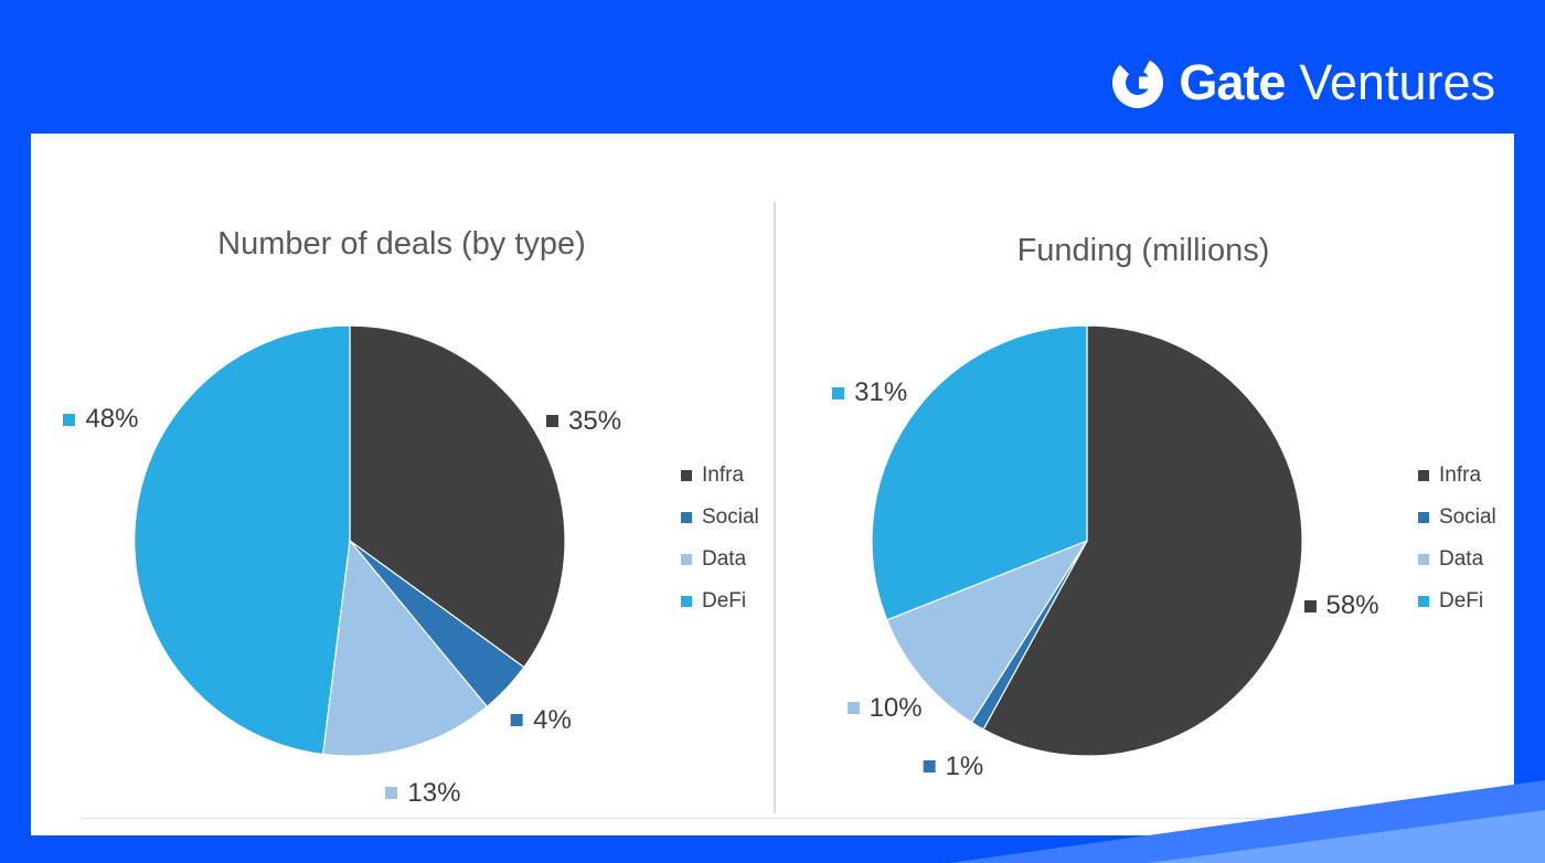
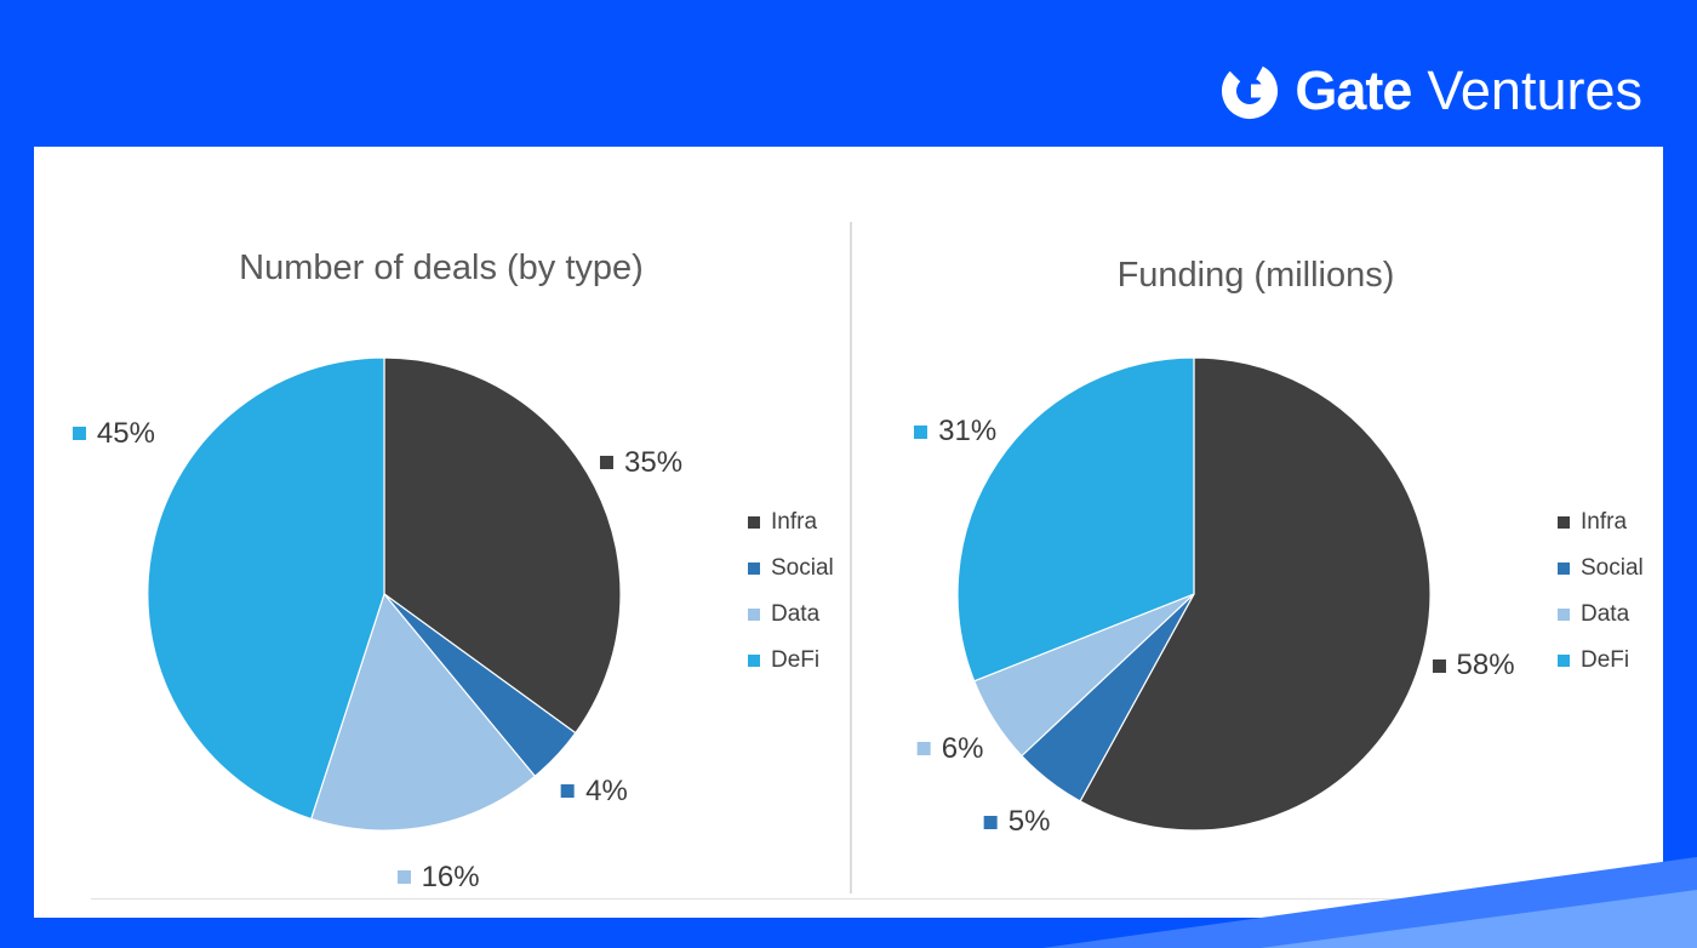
Number of deals (by type)/Data: 13% -> 16%
Number of deals (by type)/DeFi: 48% -> 45%
Funding (millions)/Social: 1% -> 5%
Funding (millions)/Data: 10% -> 6%
